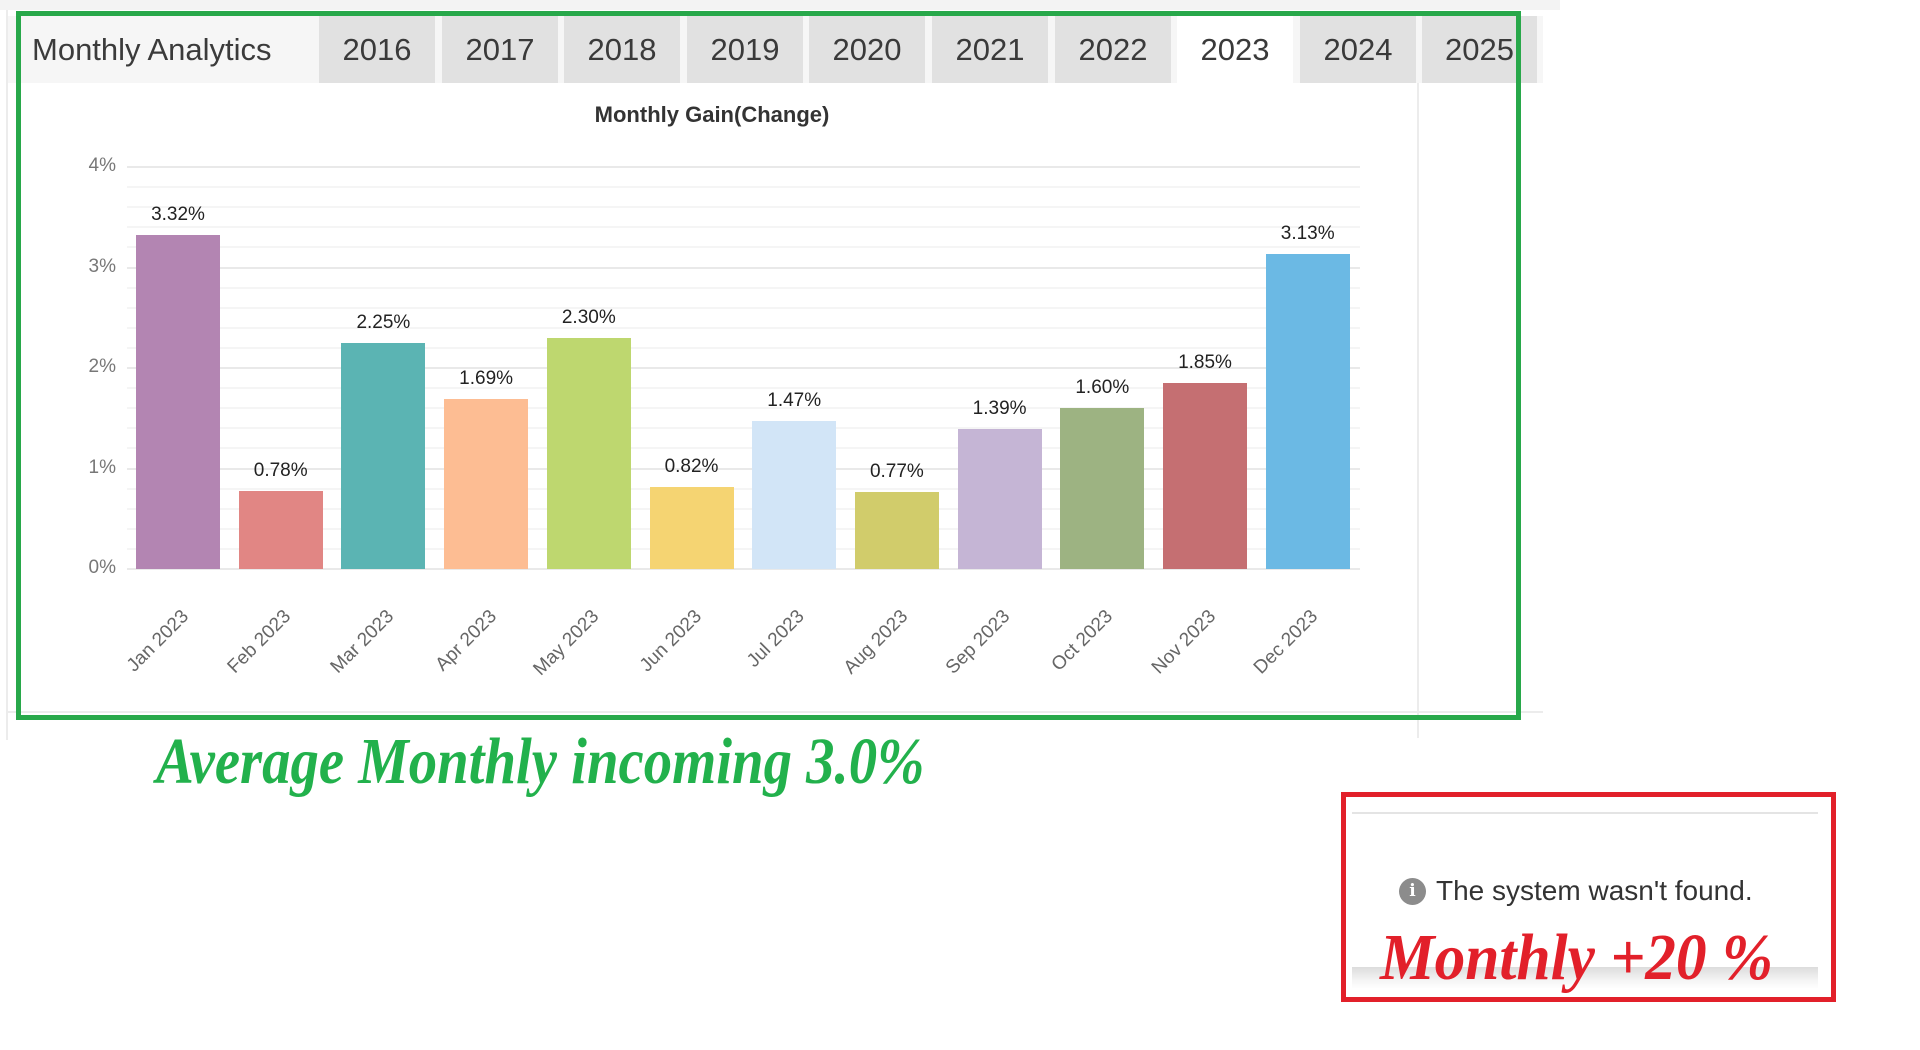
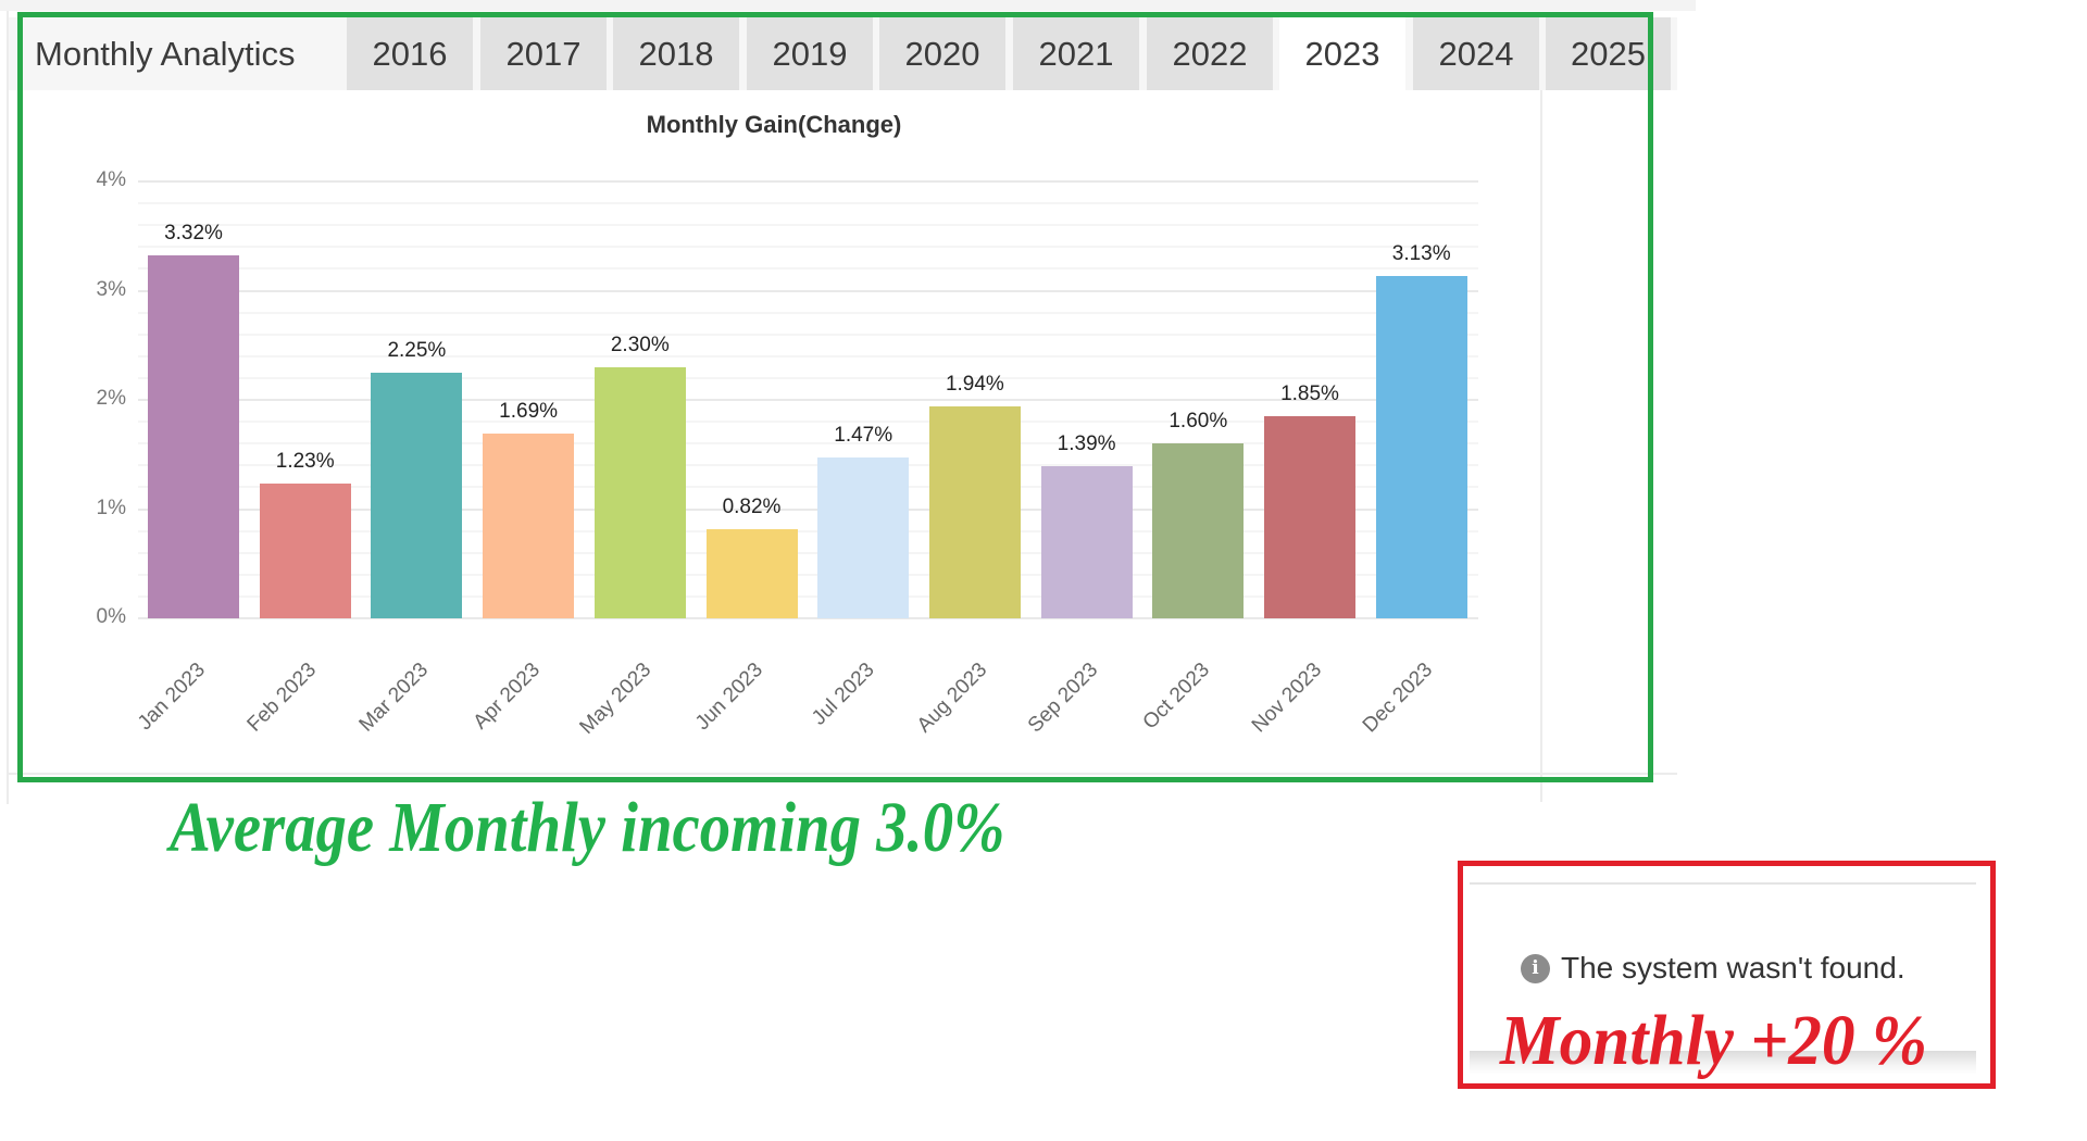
Feb 2023: 0.78% -> 1.23%
Aug 2023: 0.77% -> 1.94%
